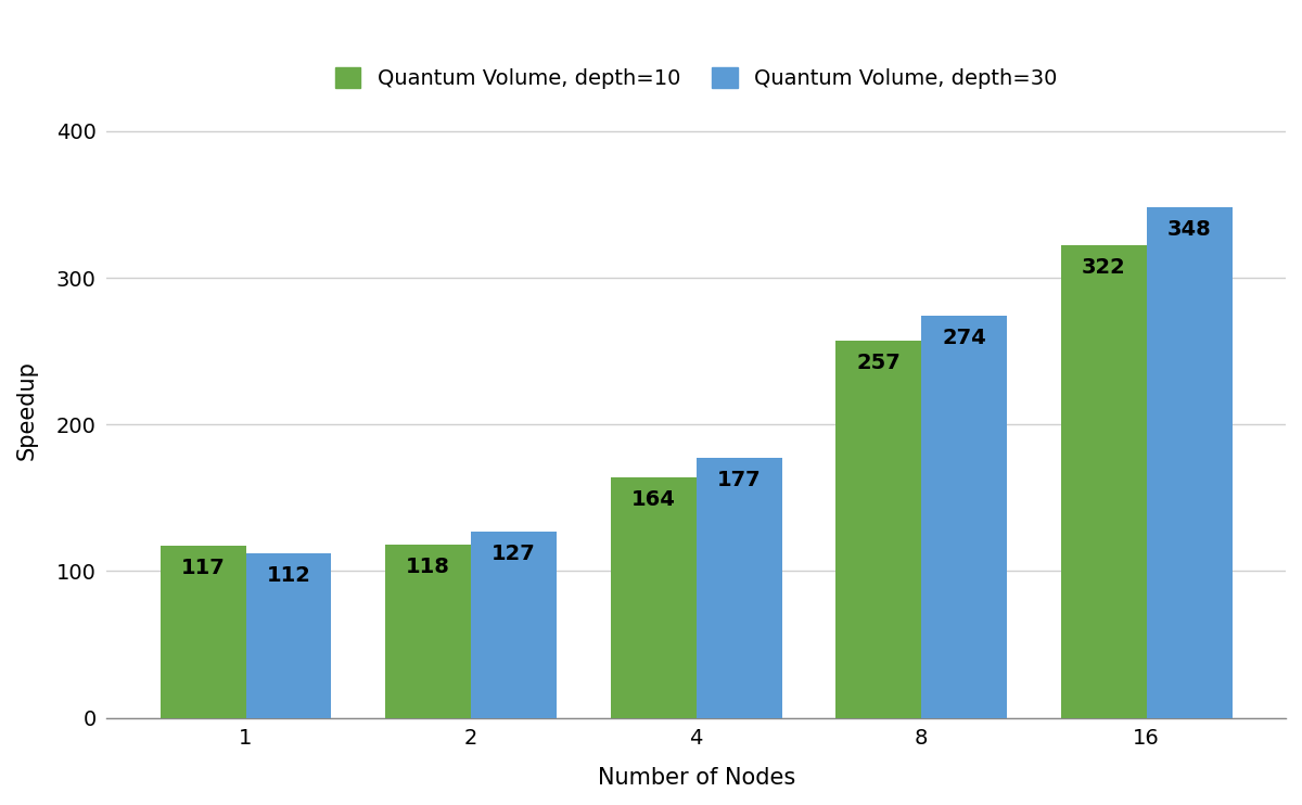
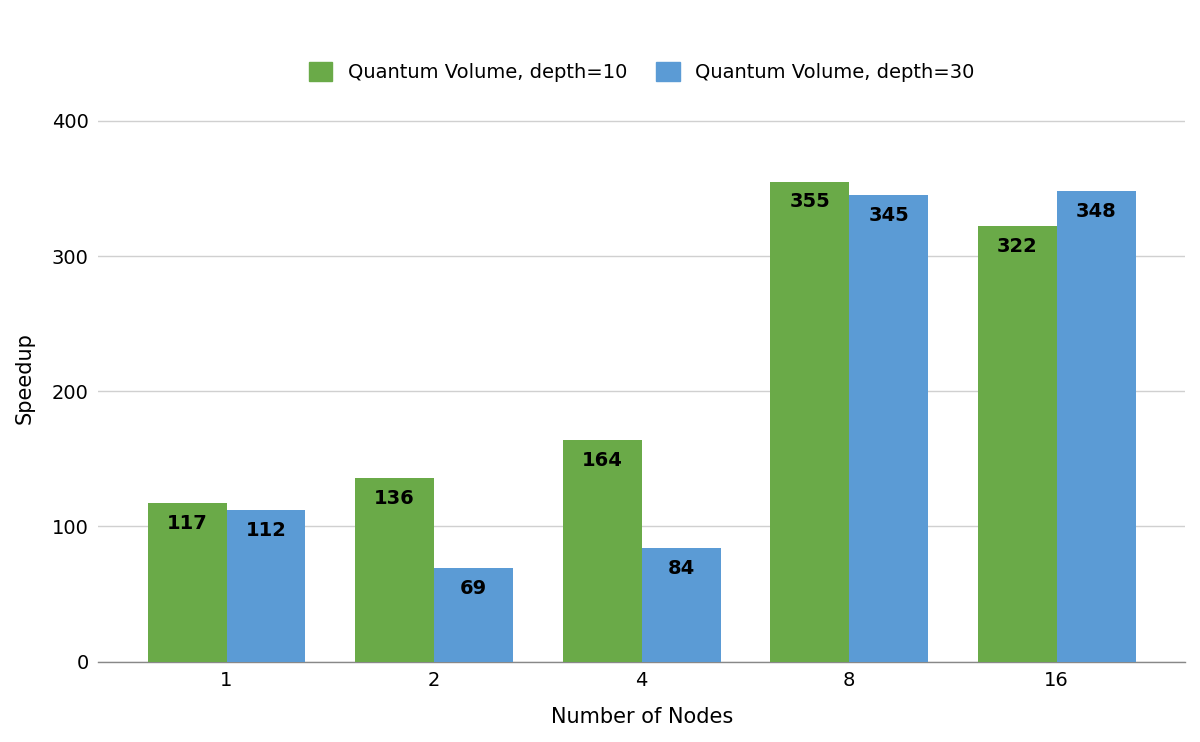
Quantum Volume, depth=10/2: 118 -> 136
Quantum Volume, depth=30/2: 127 -> 69
Quantum Volume, depth=30/4: 177 -> 84
Quantum Volume, depth=10/8: 257 -> 355
Quantum Volume, depth=30/8: 274 -> 345
